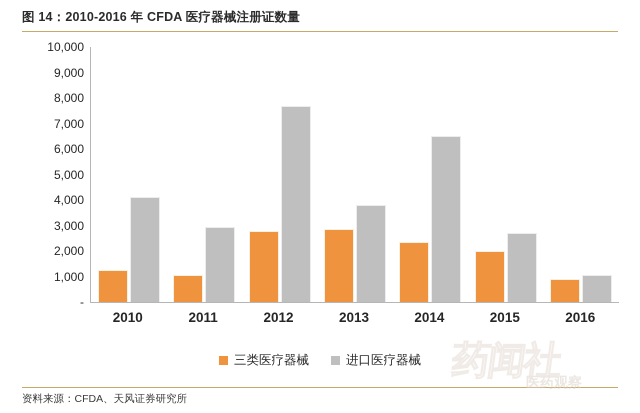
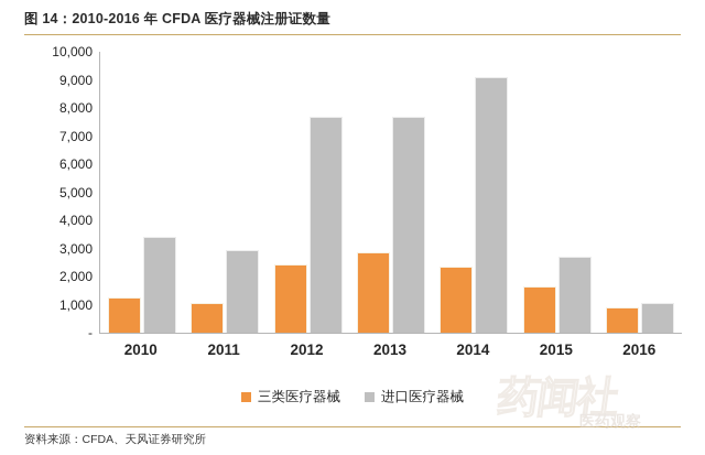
进口医疗器械/2010: 4100 -> 3400
三类医疗器械/2012: 2800 -> 2400
进口医疗器械/2013: 3800 -> 7700
进口医疗器械/2014: 6500 -> 9100
三类医疗器械/2015: 2000 -> 1600
